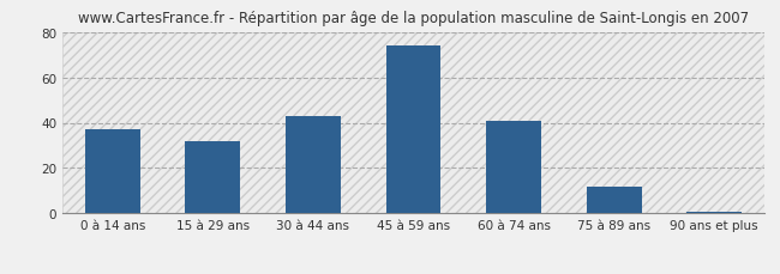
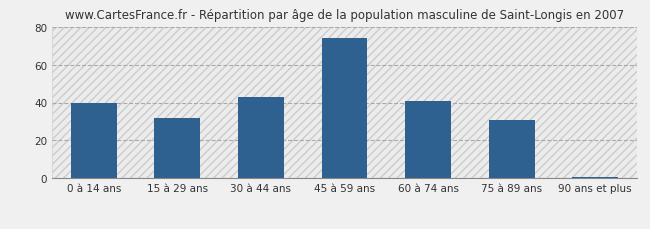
0 à 14 ans: 37 -> 40
75 à 89 ans: 12 -> 31
